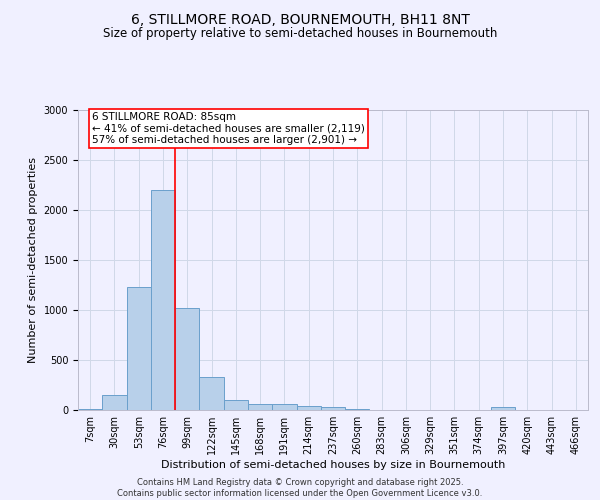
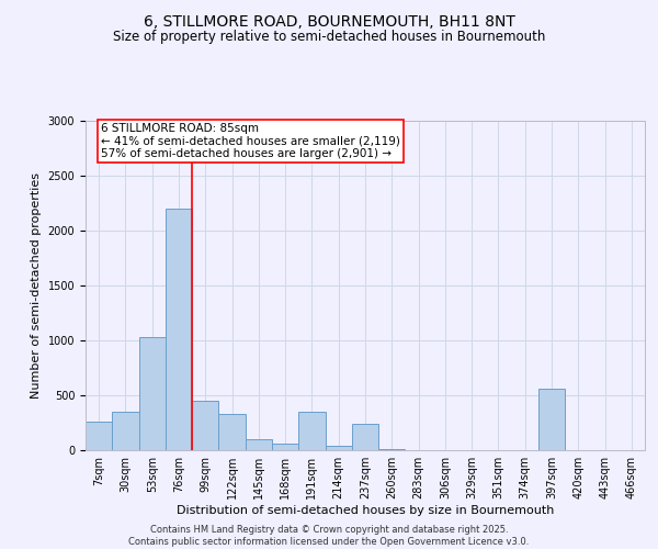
7sqm: 10 -> 260
30sqm: 150 -> 350
53sqm: 1230 -> 1030
99sqm: 1020 -> 450
191sqm: 60 -> 350
237sqm: 30 -> 240
397sqm: 30 -> 560
